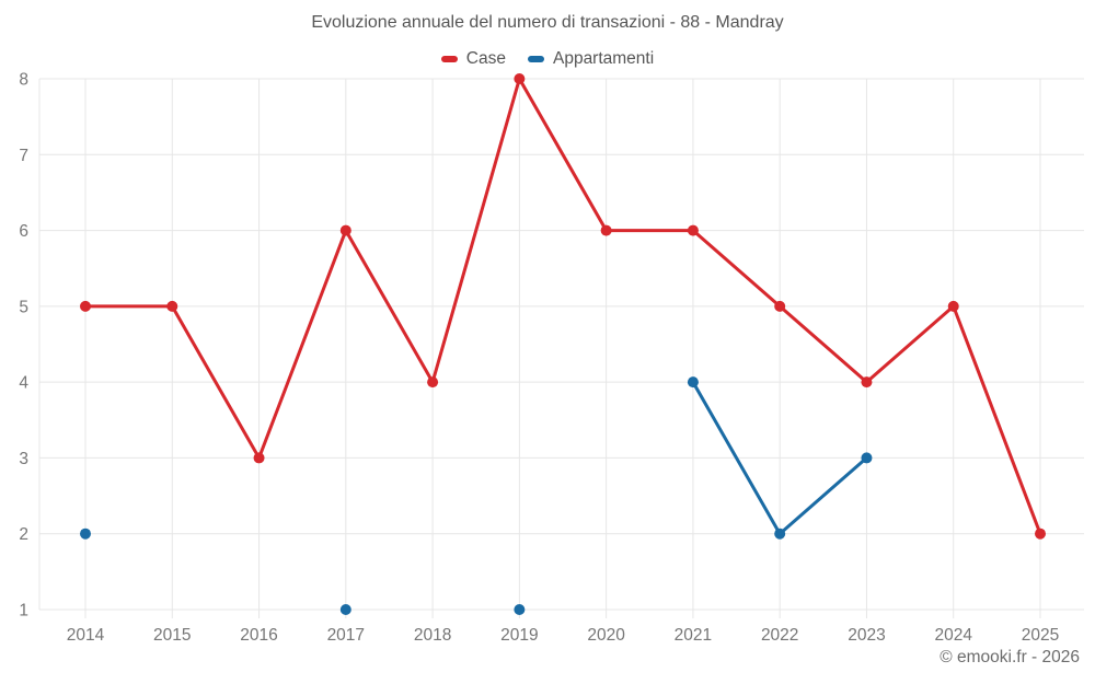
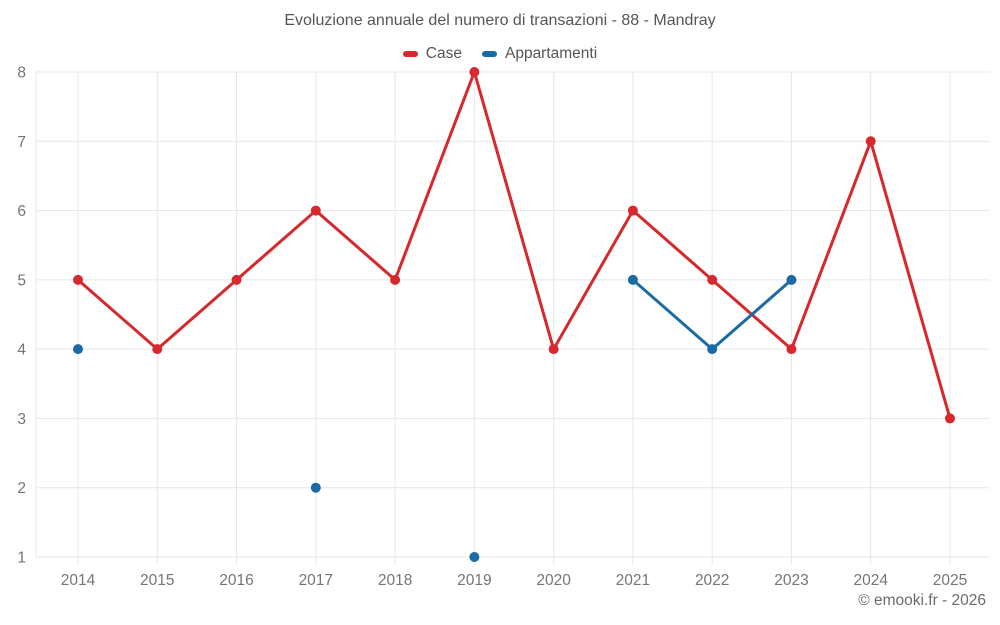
Appartamenti/2014: 2 -> 4
Case/2015: 5 -> 4
Case/2016: 3 -> 5
Appartamenti/2017: 1 -> 2
Case/2018: 4 -> 5
Case/2020: 6 -> 4
Appartamenti/2021: 4 -> 5
Appartamenti/2022: 2 -> 4
Appartamenti/2023: 3 -> 5
Case/2024: 5 -> 7
Case/2025: 2 -> 3
